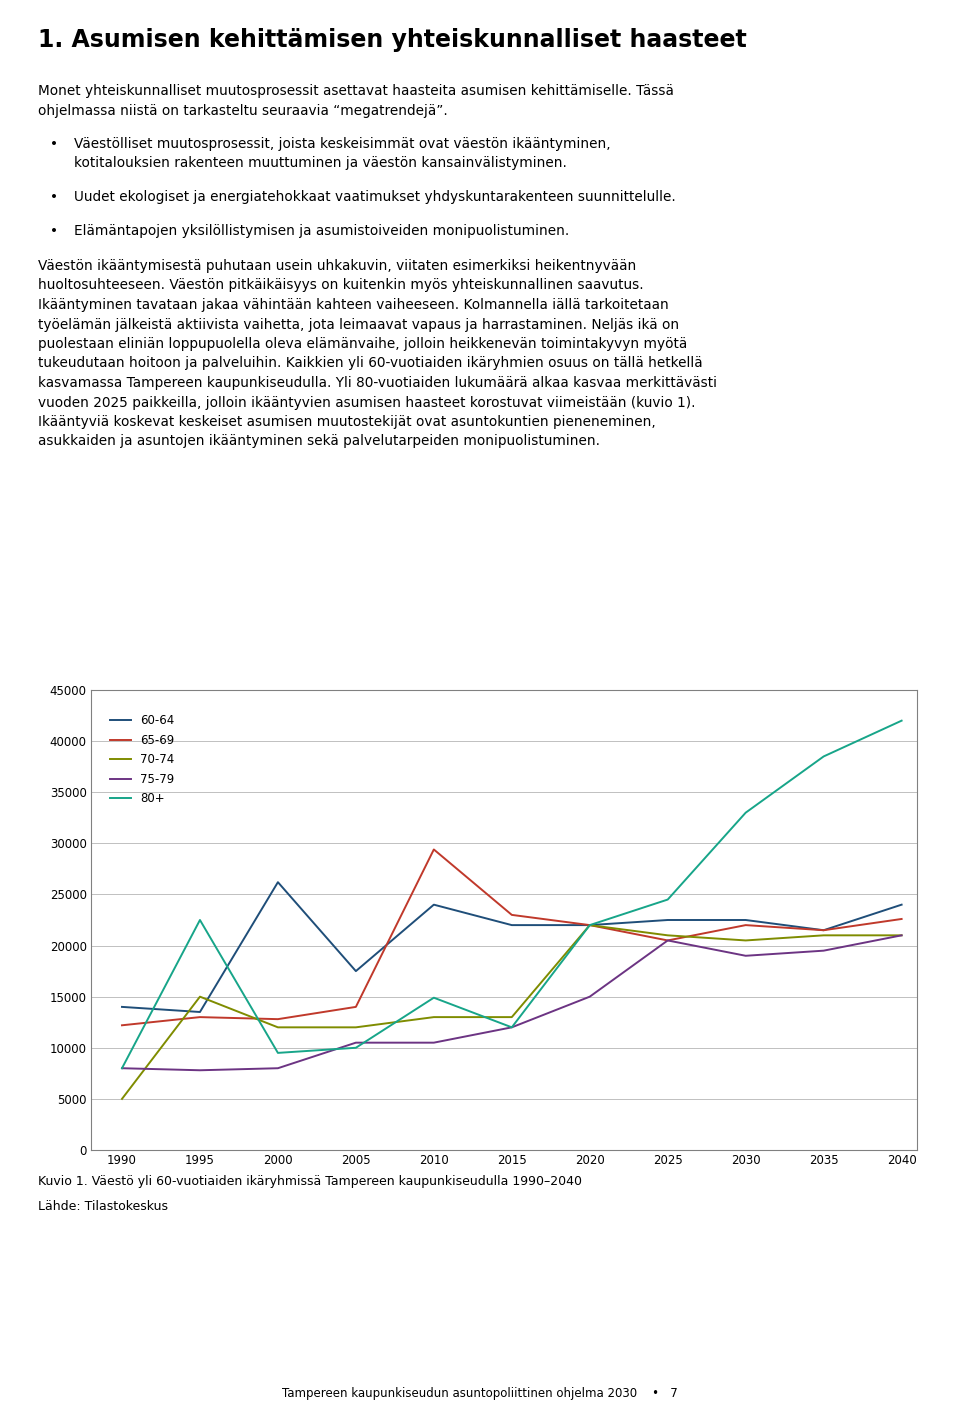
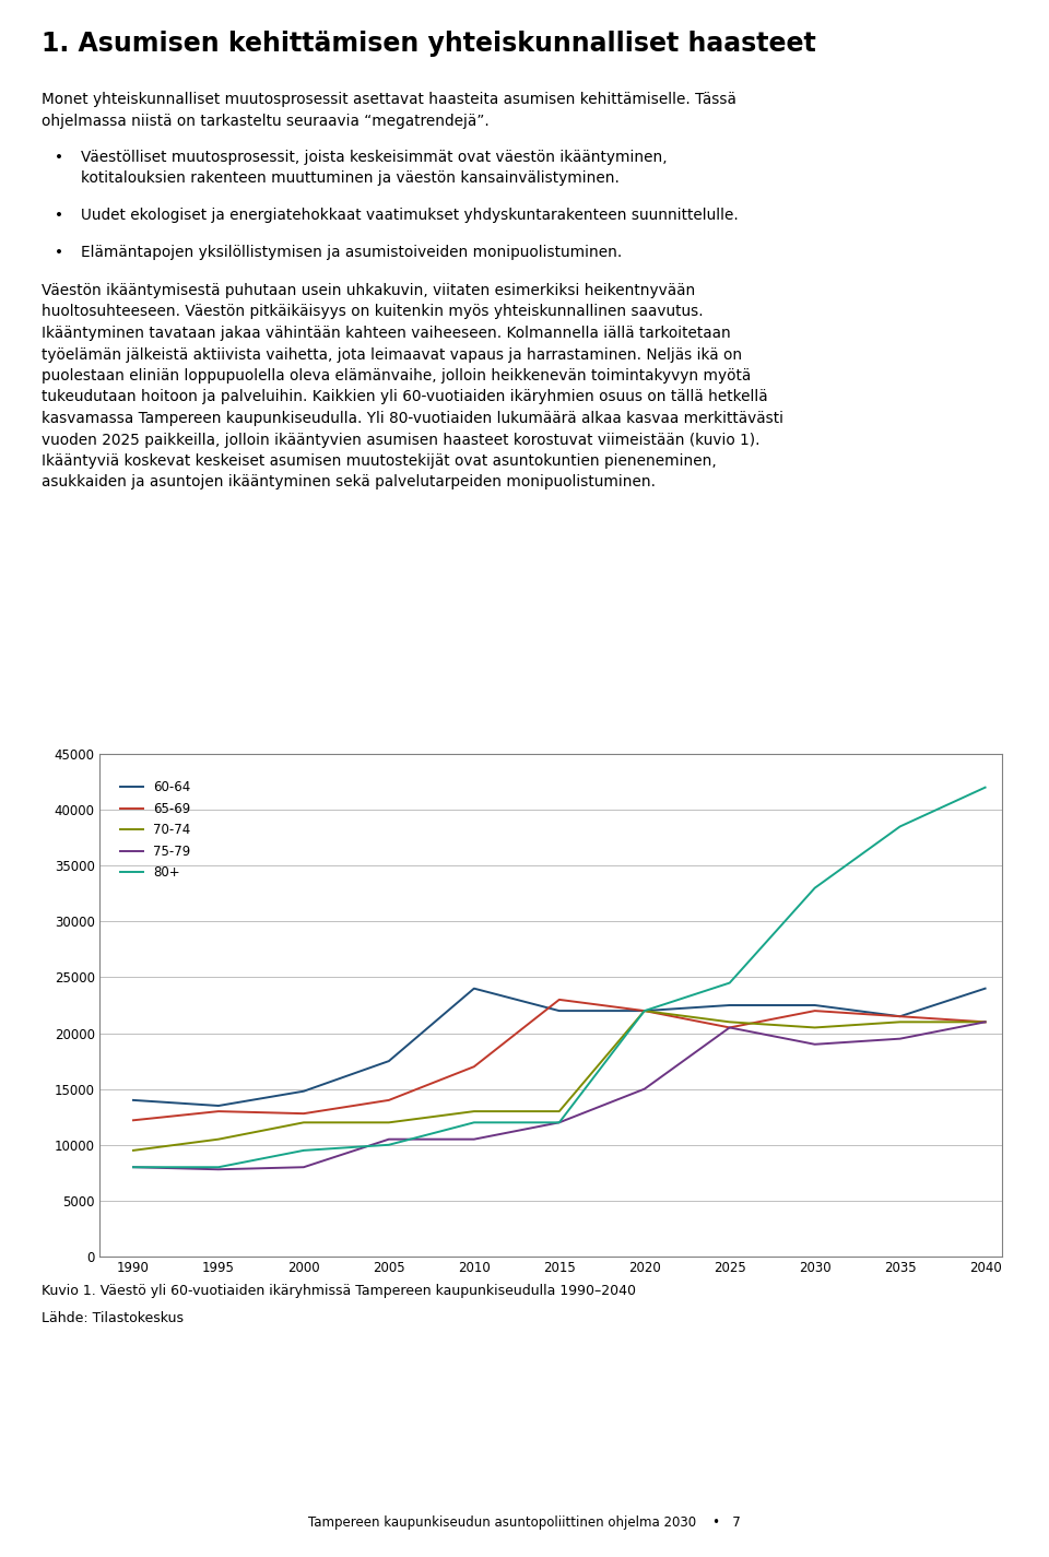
70-74/1990: 5000 -> 9500
70-74/1995: 15000 -> 10500
80+/1995: 22500 -> 8000
60-64/2000: 26200 -> 14800
65-69/2010: 29400 -> 17000
80+/2010: 14900 -> 12000
65-69/2040: 22600 -> 21000
